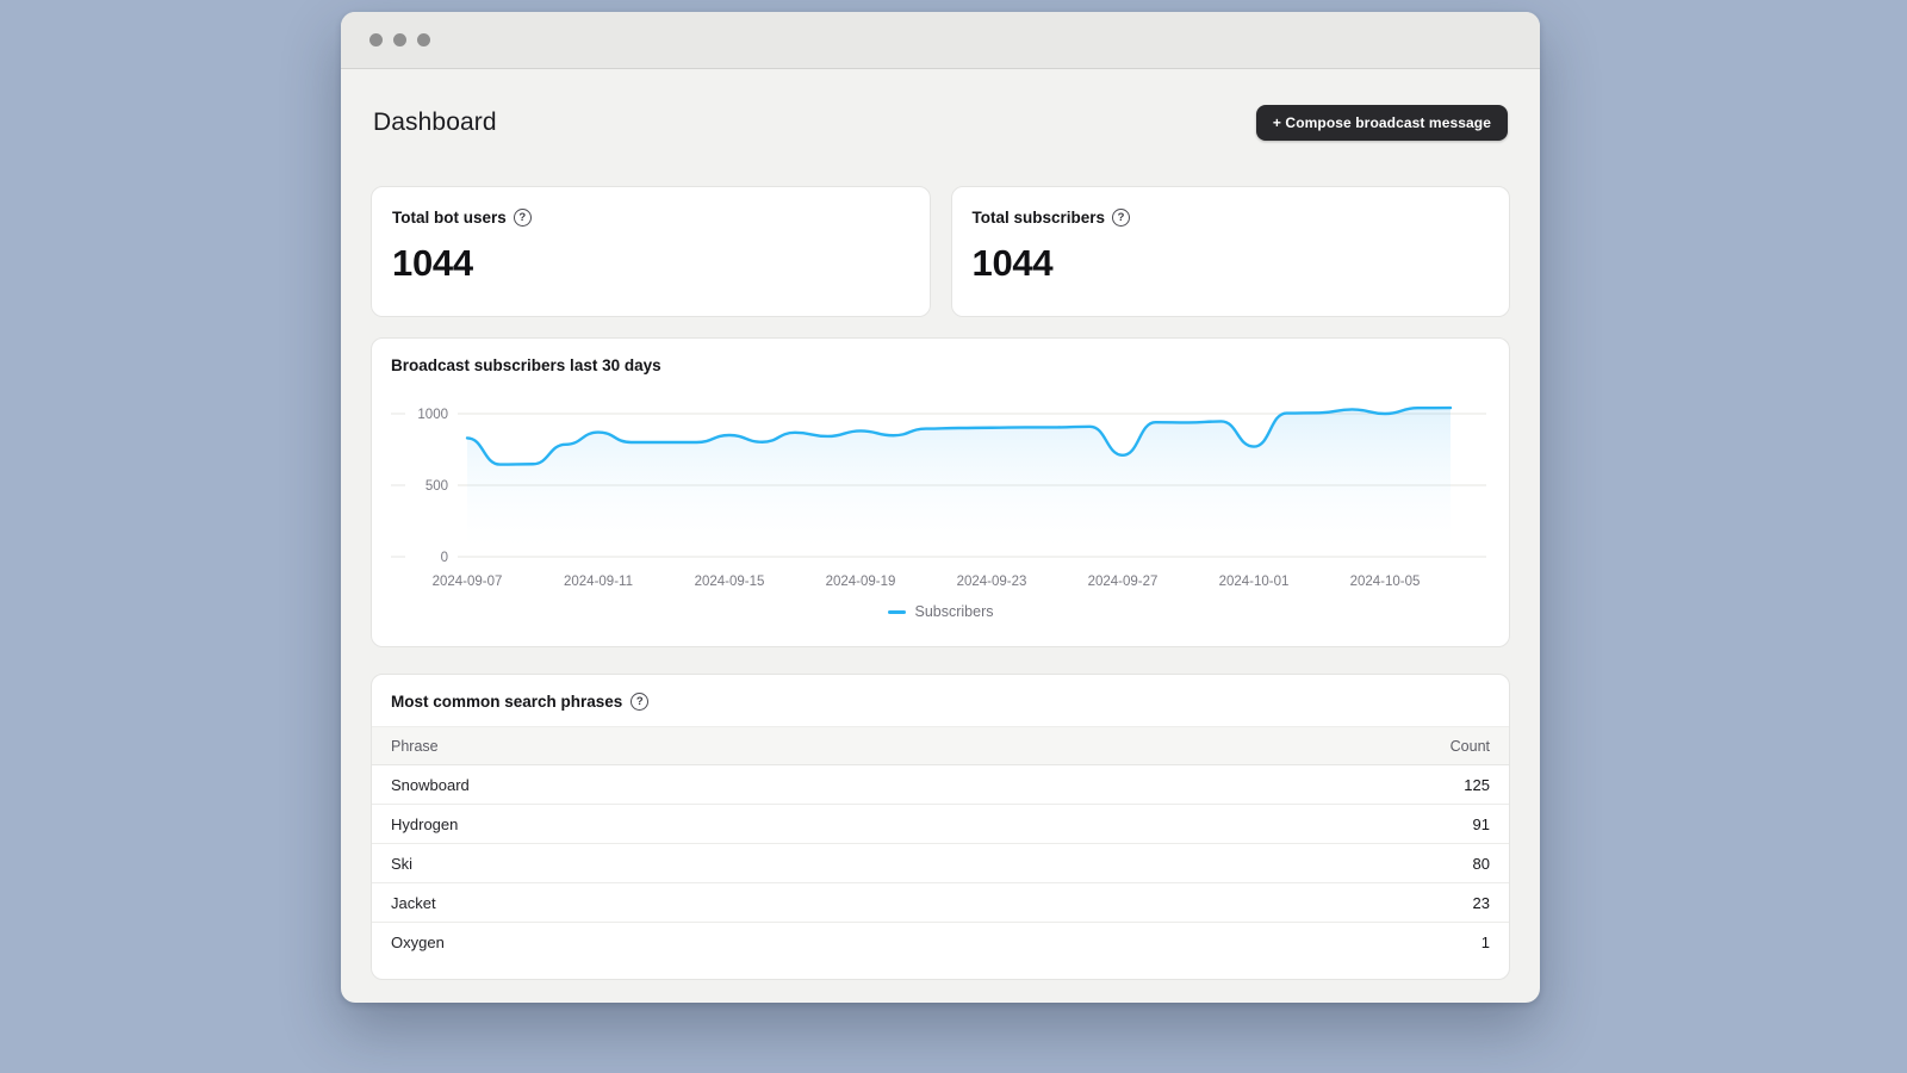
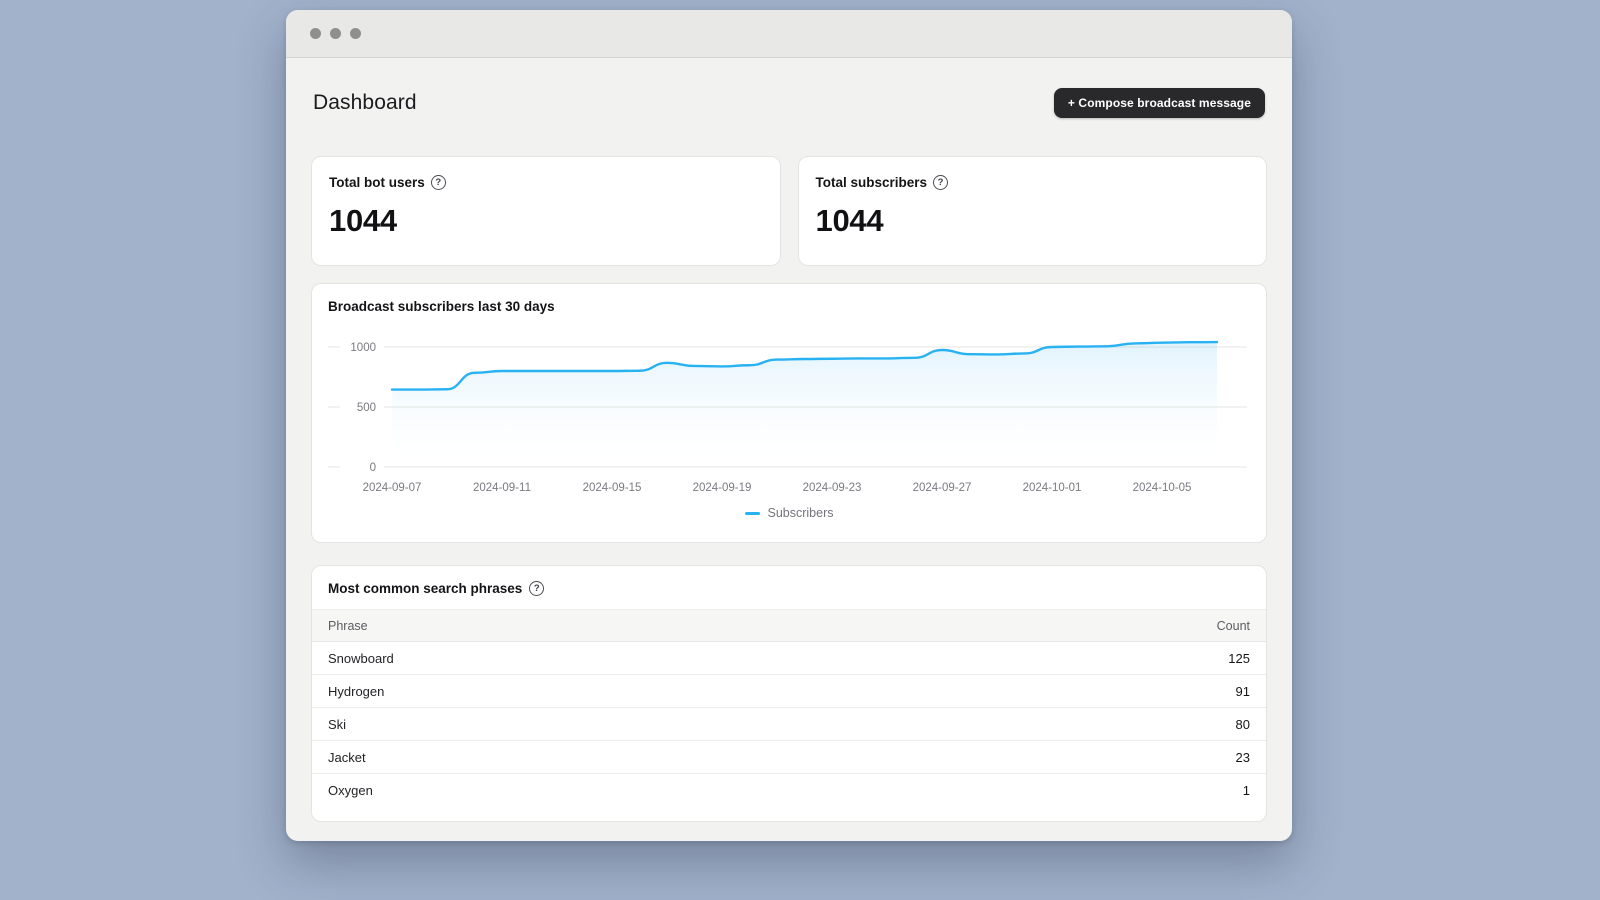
2024-09-07: 830 -> 640
2024-09-11: 870 -> 800
2024-09-15: 850 -> 800
2024-09-19: 880 -> 840
2024-09-27: 710 -> 980
2024-10-01: 770 -> 1000
2024-10-05: 1000 -> 1040
